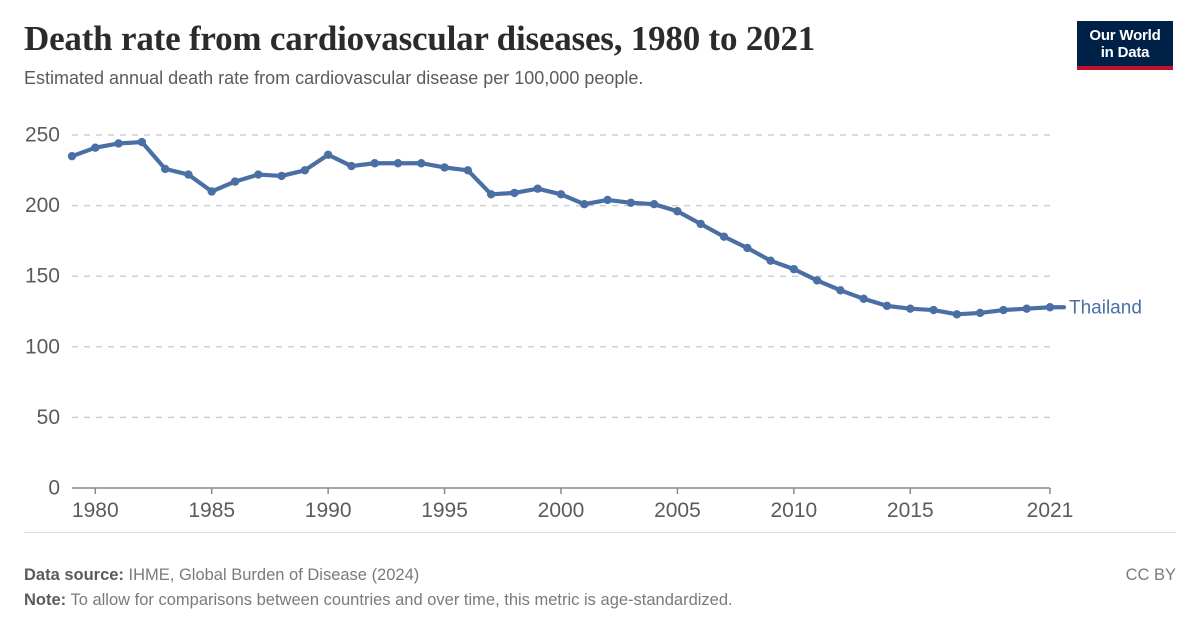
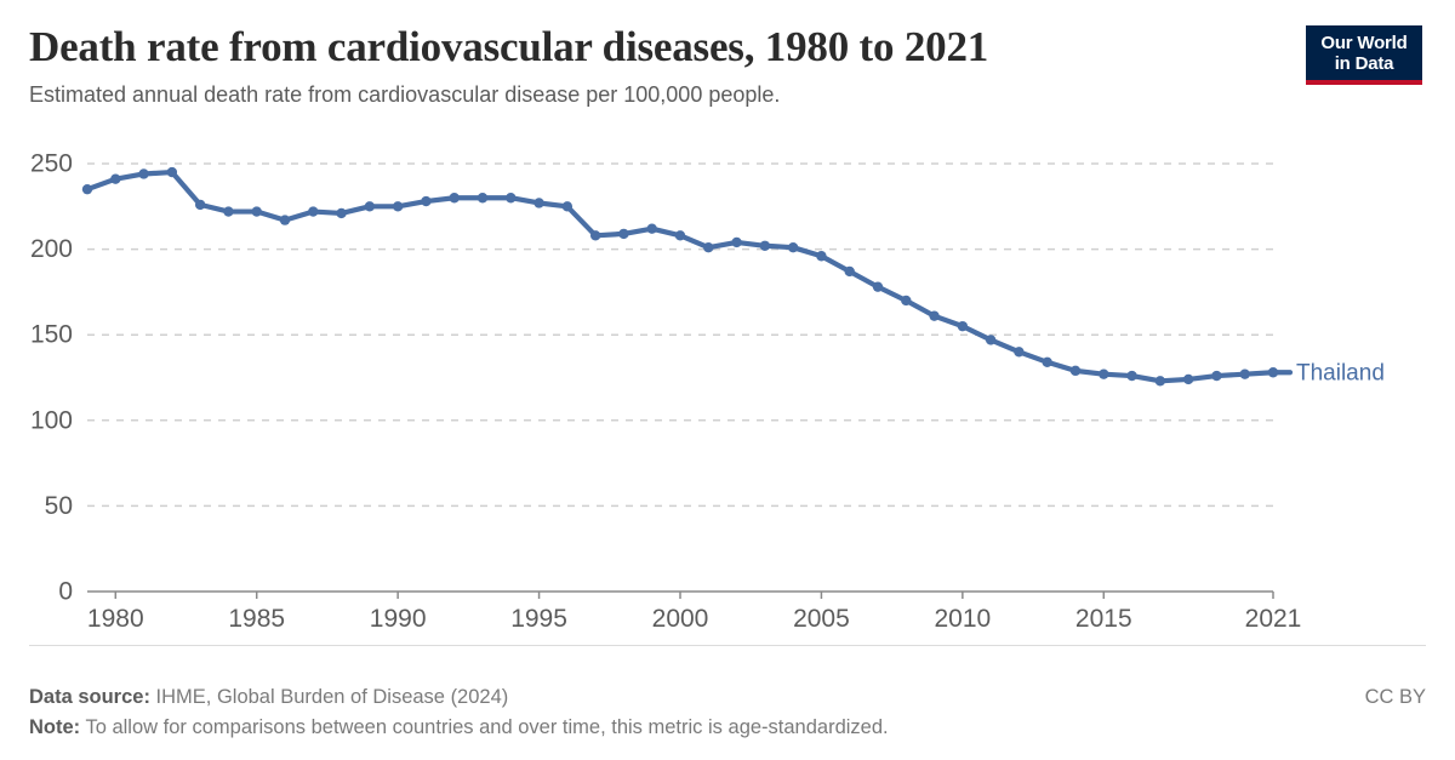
1985: 210 -> 222
1990: 236 -> 225
